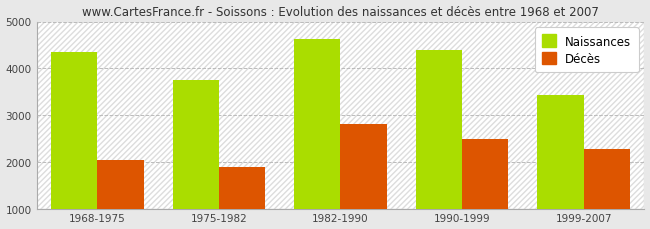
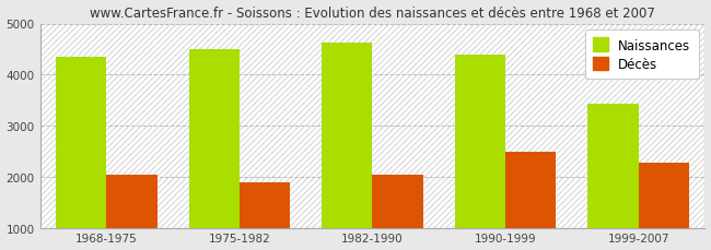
Naissances/1975-1982: 3750 -> 4490
Décès/1982-1990: 2800 -> 2030
